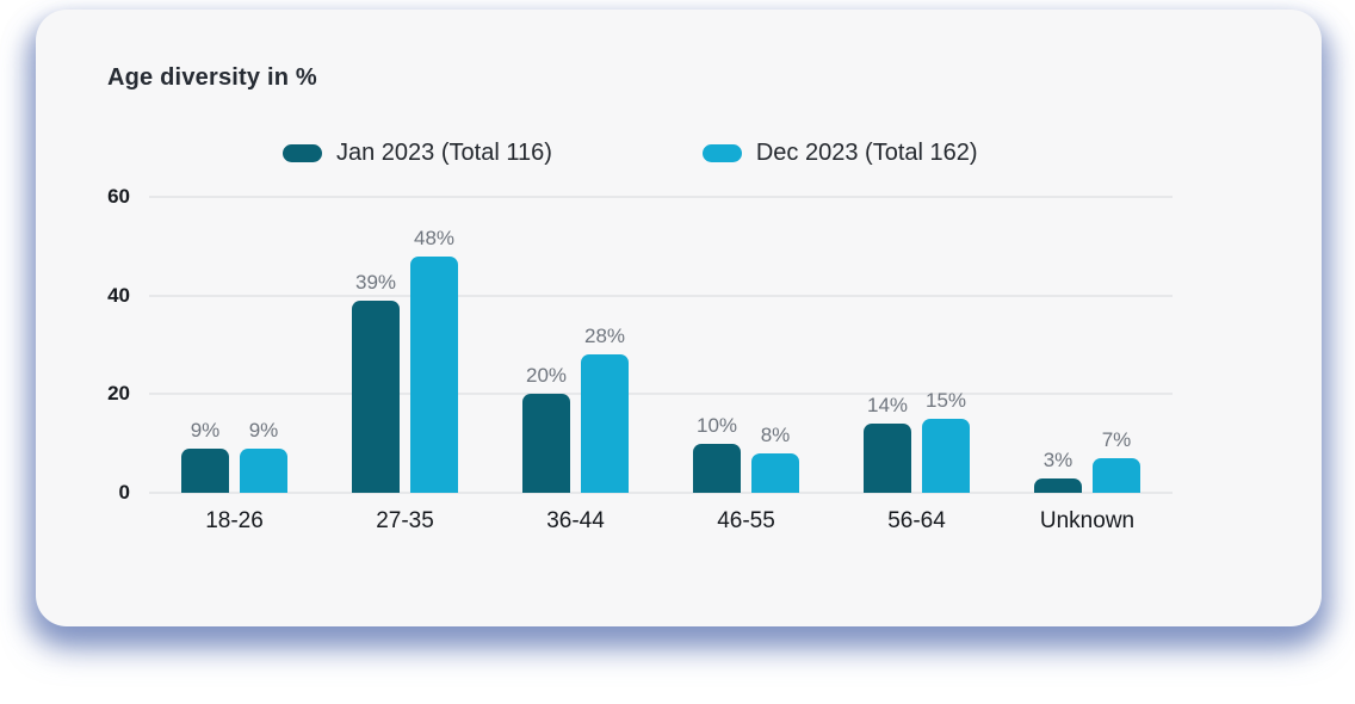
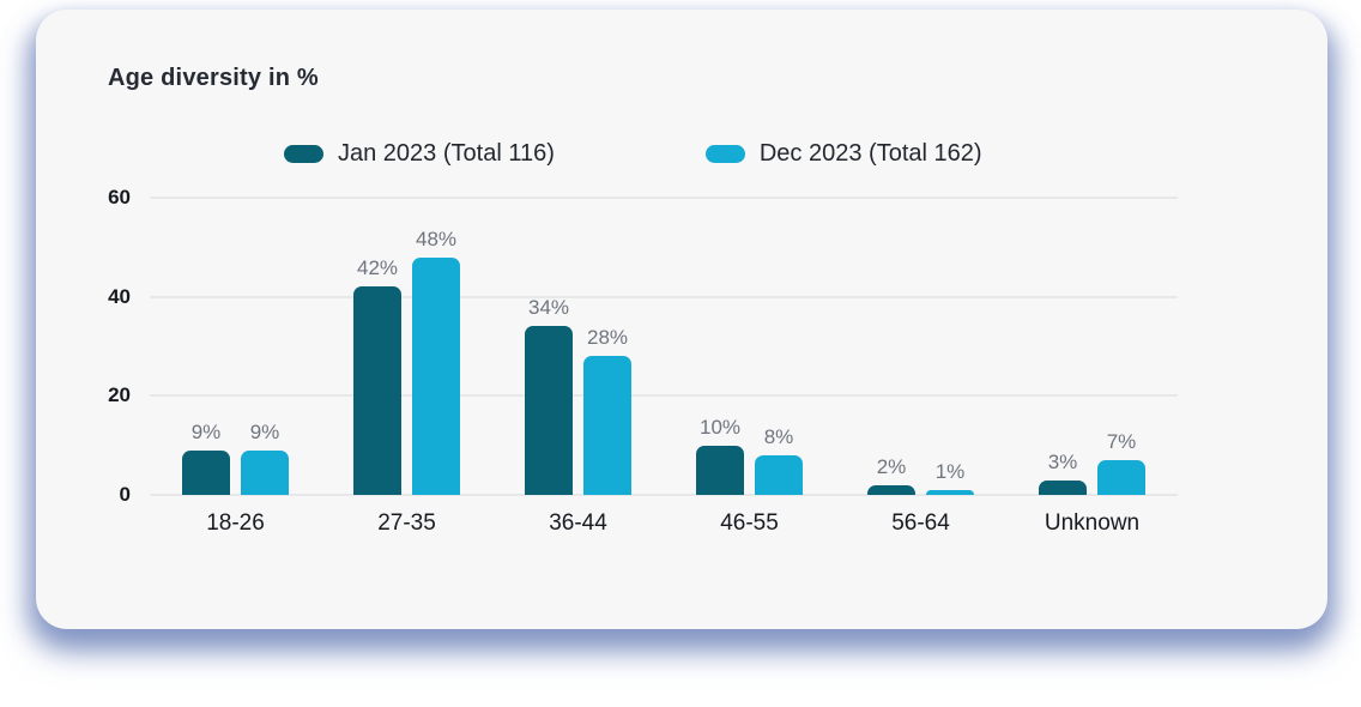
Jan 2023 (Total 116)/27-35: 39% -> 42%
Jan 2023 (Total 116)/36-44: 20% -> 34%
Jan 2023 (Total 116)/56-64: 14% -> 2%
Dec 2023 (Total 162)/56-64: 15% -> 1%
